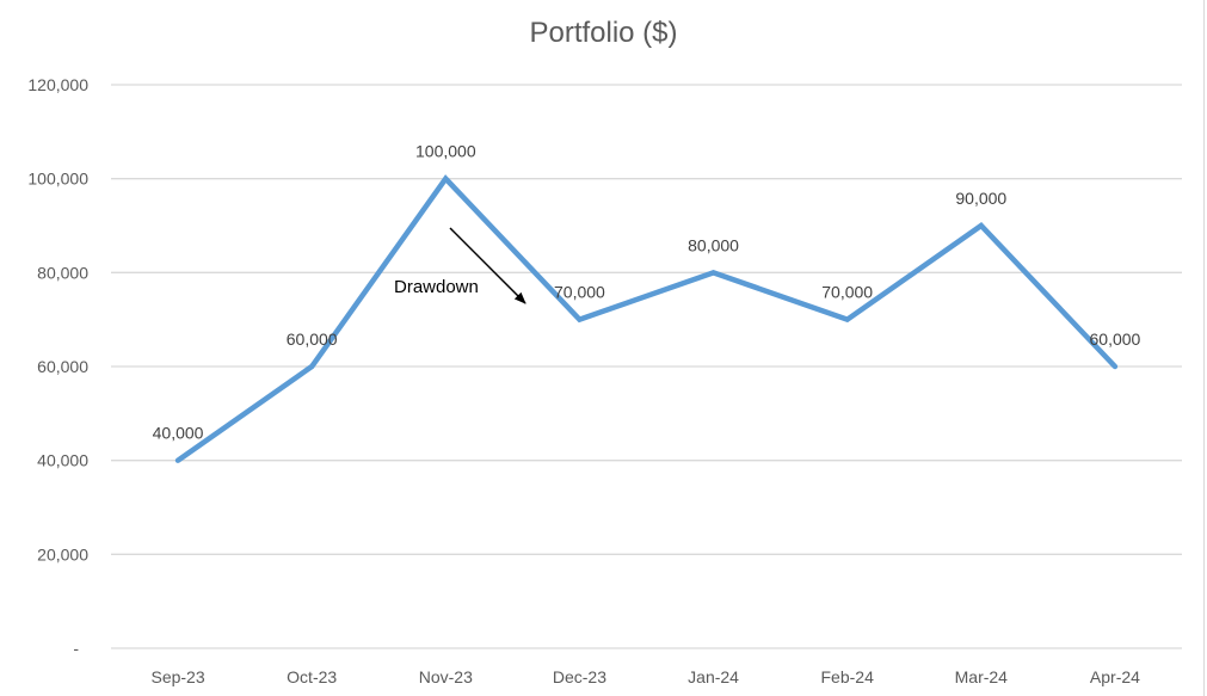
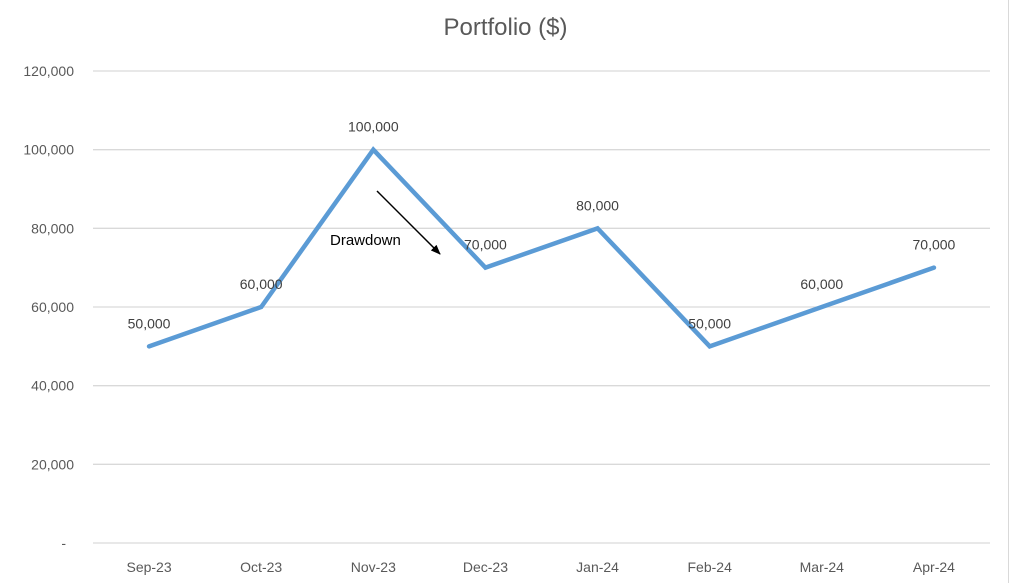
Sep-23: 40,000 -> 50,000
Feb-24: 70,000 -> 50,000
Mar-24: 90,000 -> 60,000
Apr-24: 60,000 -> 70,000
